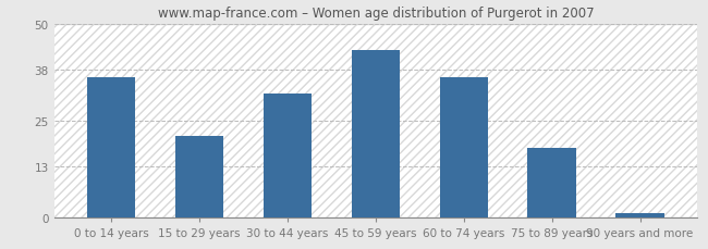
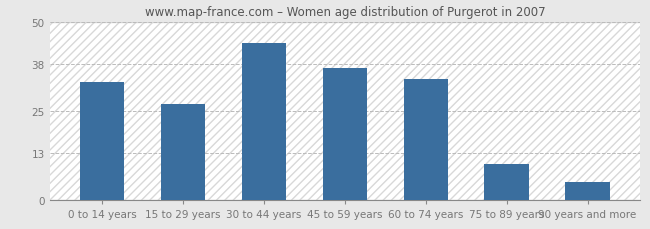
0 to 14 years: 36 -> 33
15 to 29 years: 21 -> 27
30 to 44 years: 32 -> 44
45 to 59 years: 43 -> 37
60 to 74 years: 36 -> 34
75 to 89 years: 18 -> 10
90 years and more: 1 -> 5
